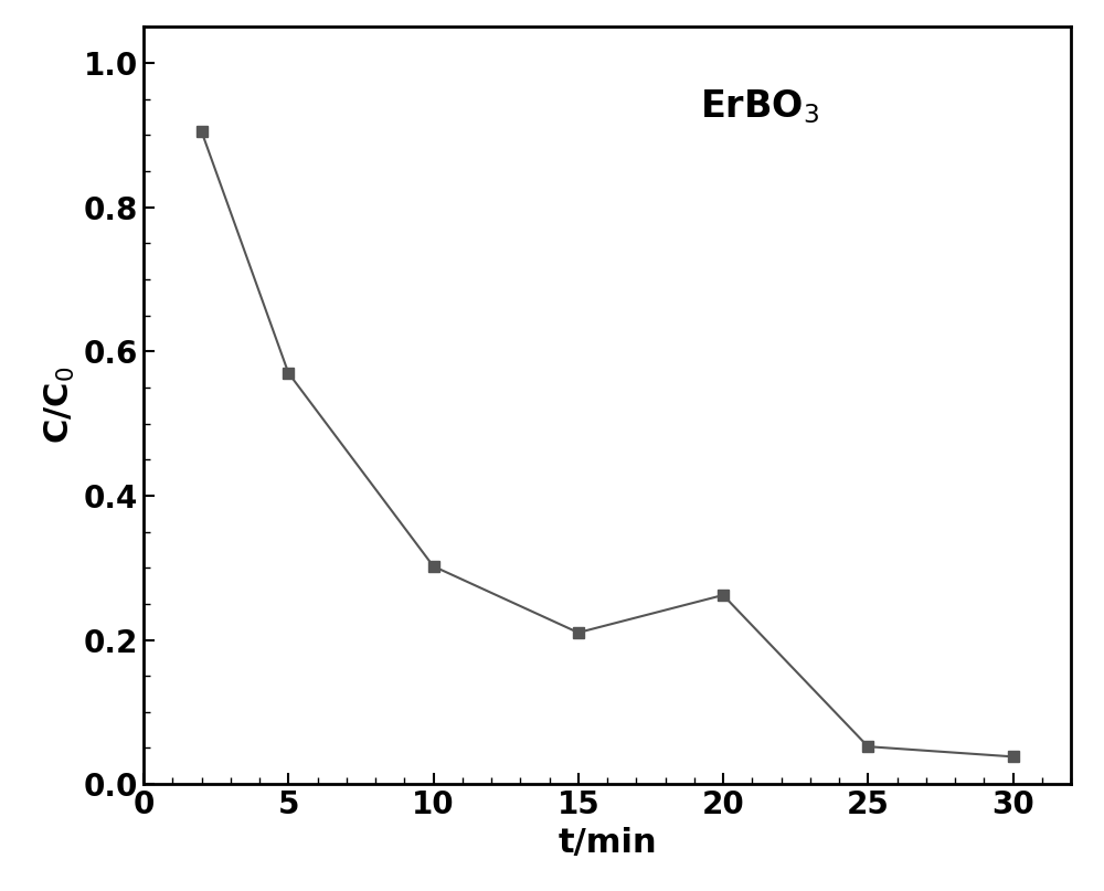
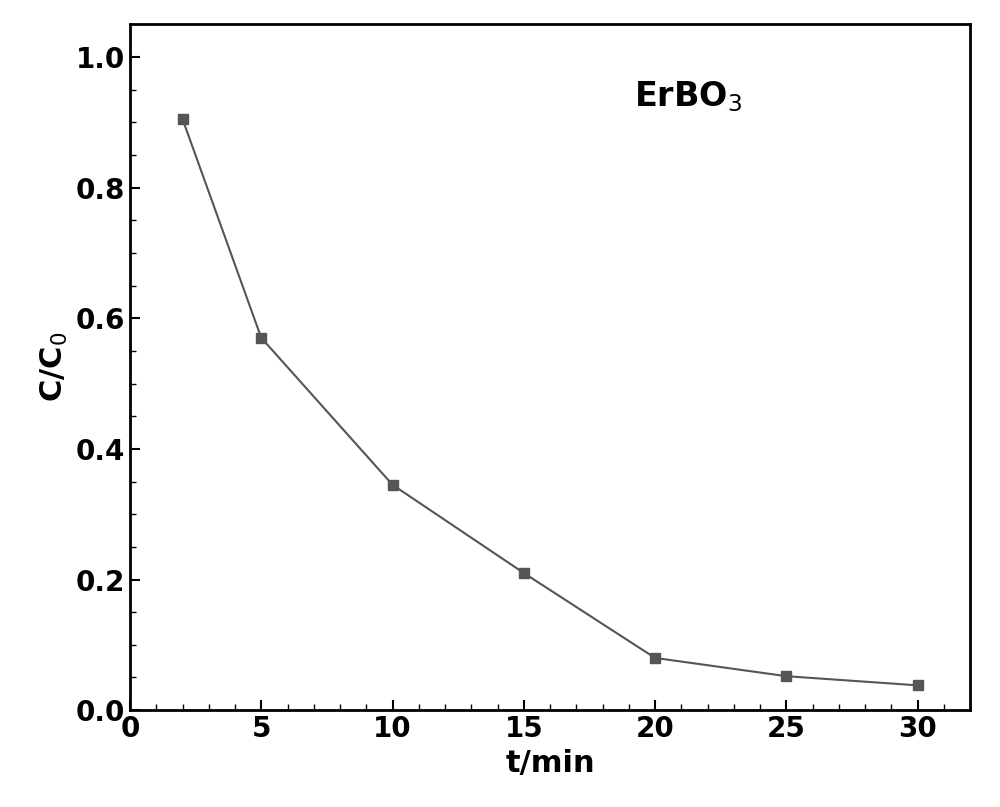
10: 0.302 -> 0.345
20: 0.262 -> 0.080
